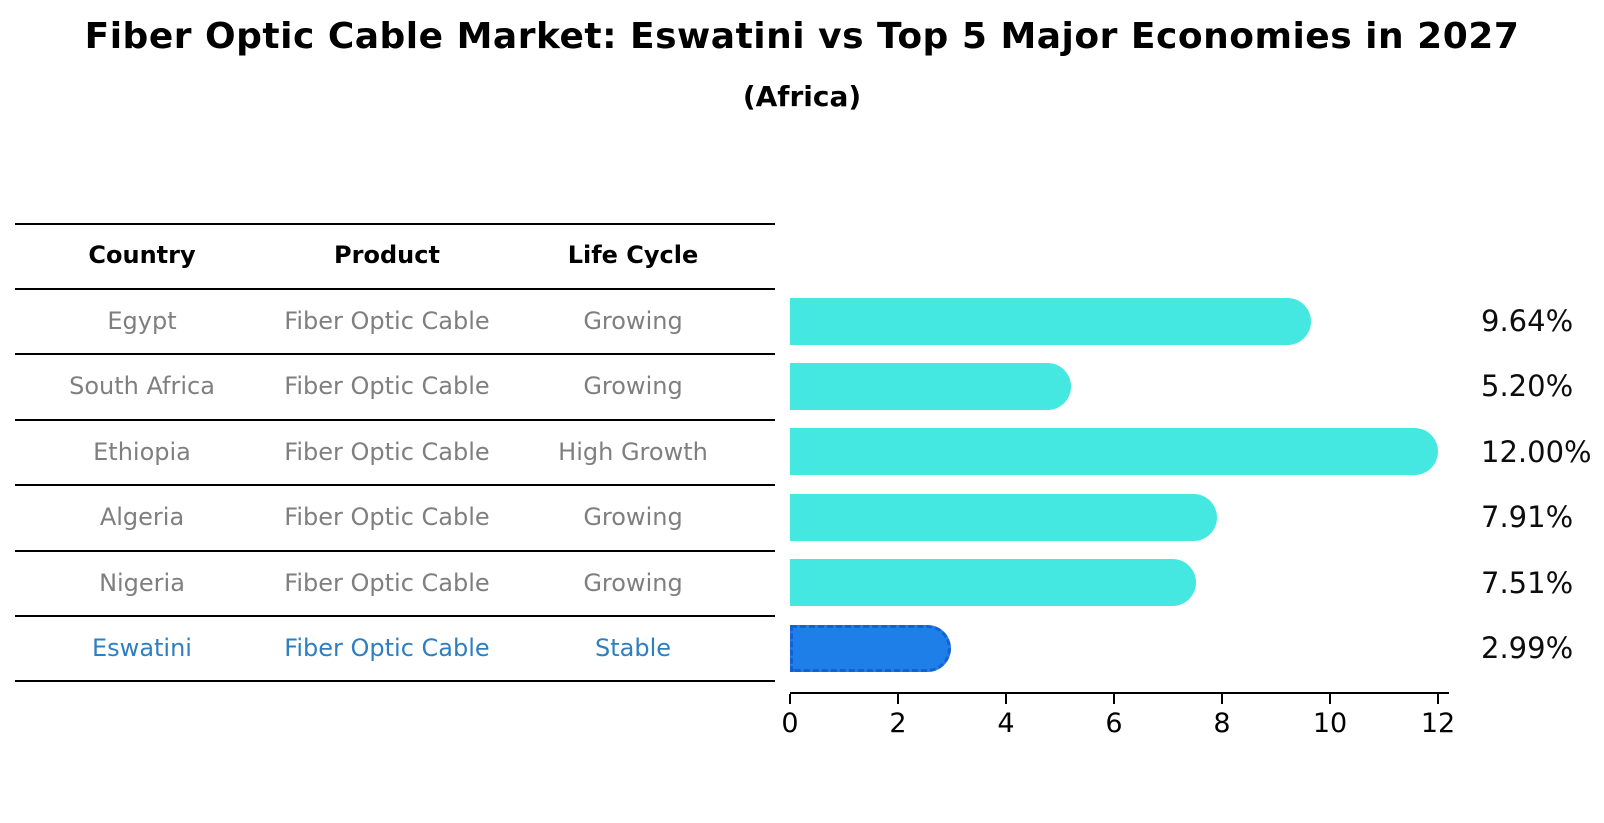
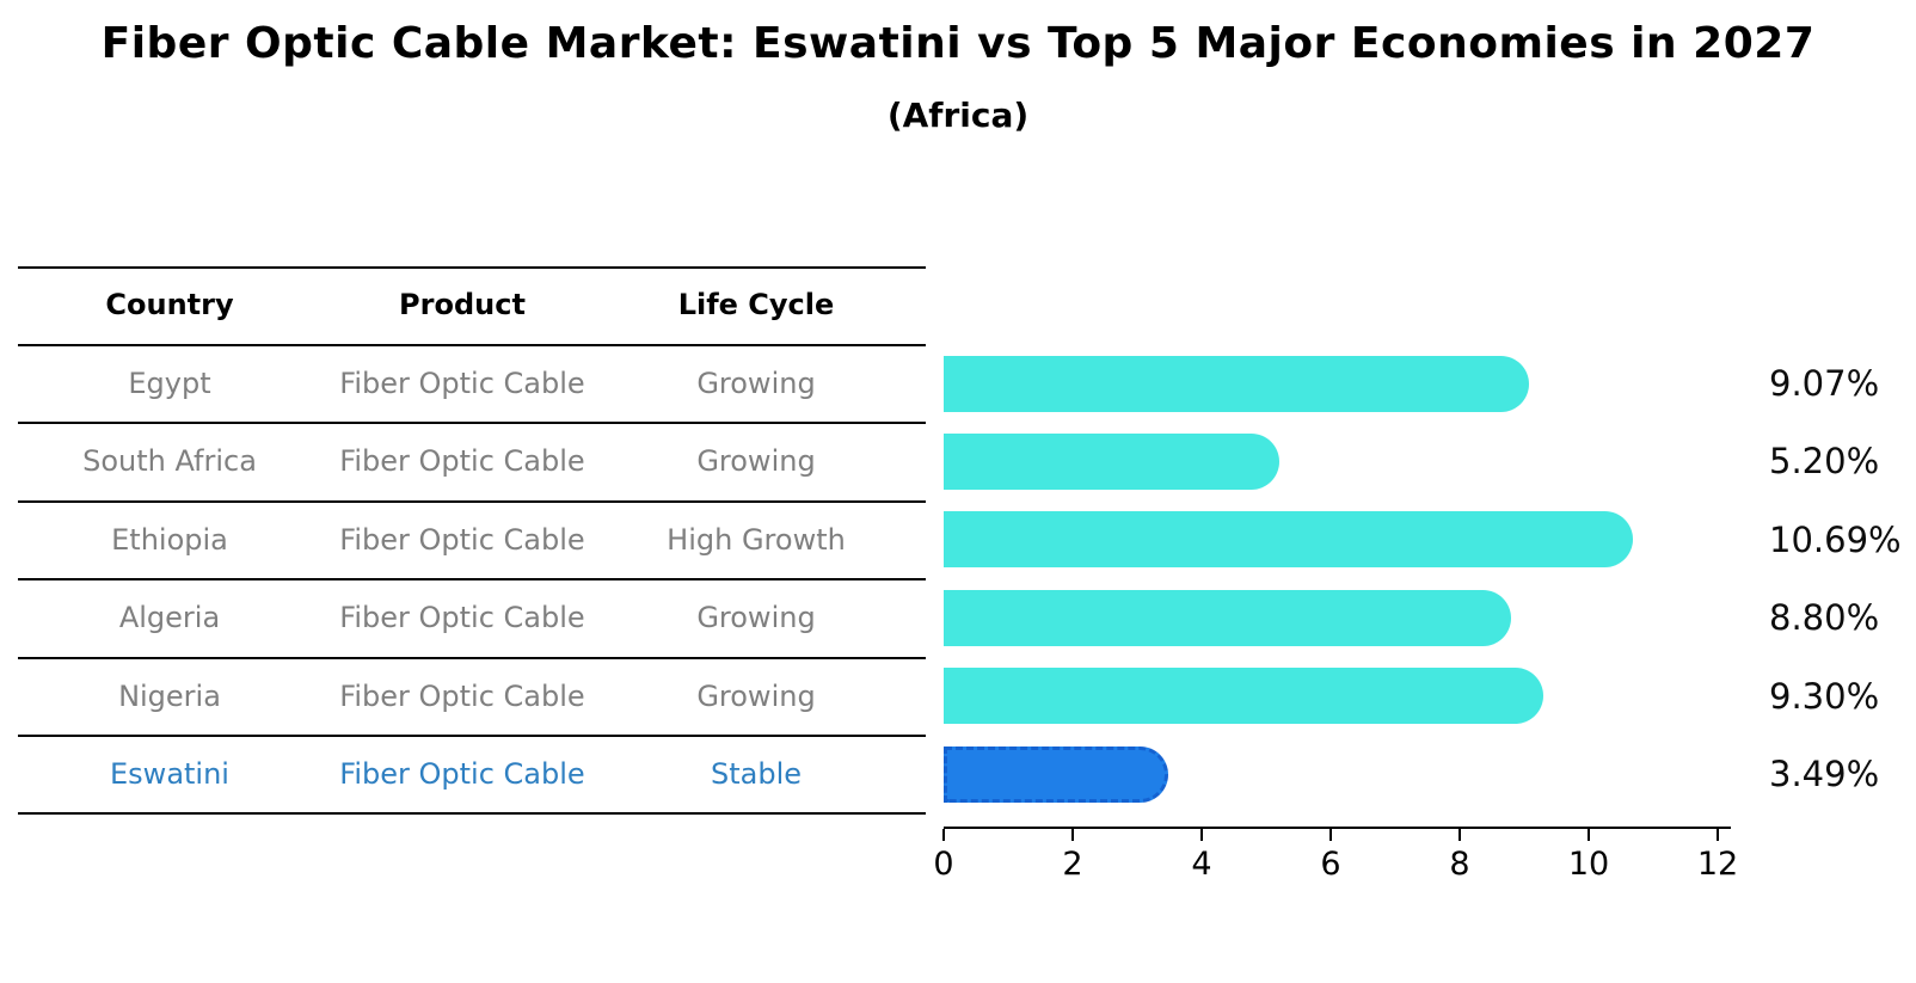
Egypt: 9.64% -> 9.07%
Ethiopia: 12.00% -> 10.69%
Algeria: 7.91% -> 8.80%
Nigeria: 7.51% -> 9.30%
Eswatini: 2.99% -> 3.49%
